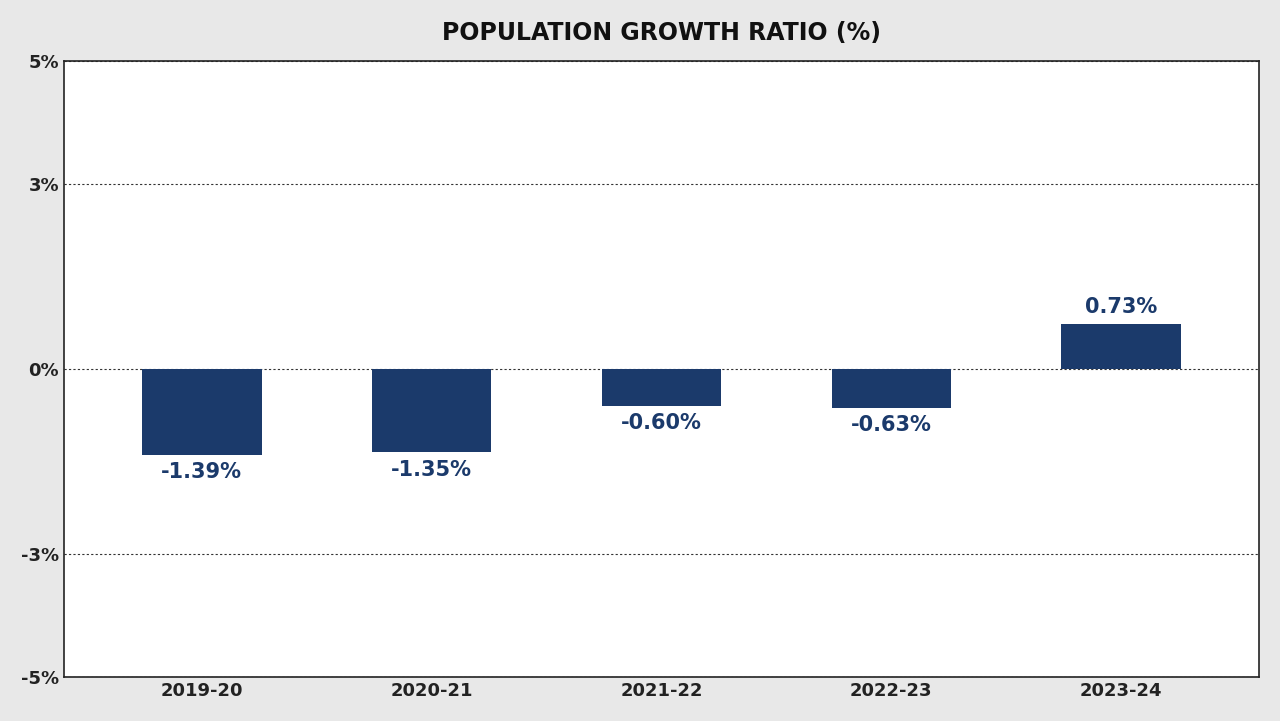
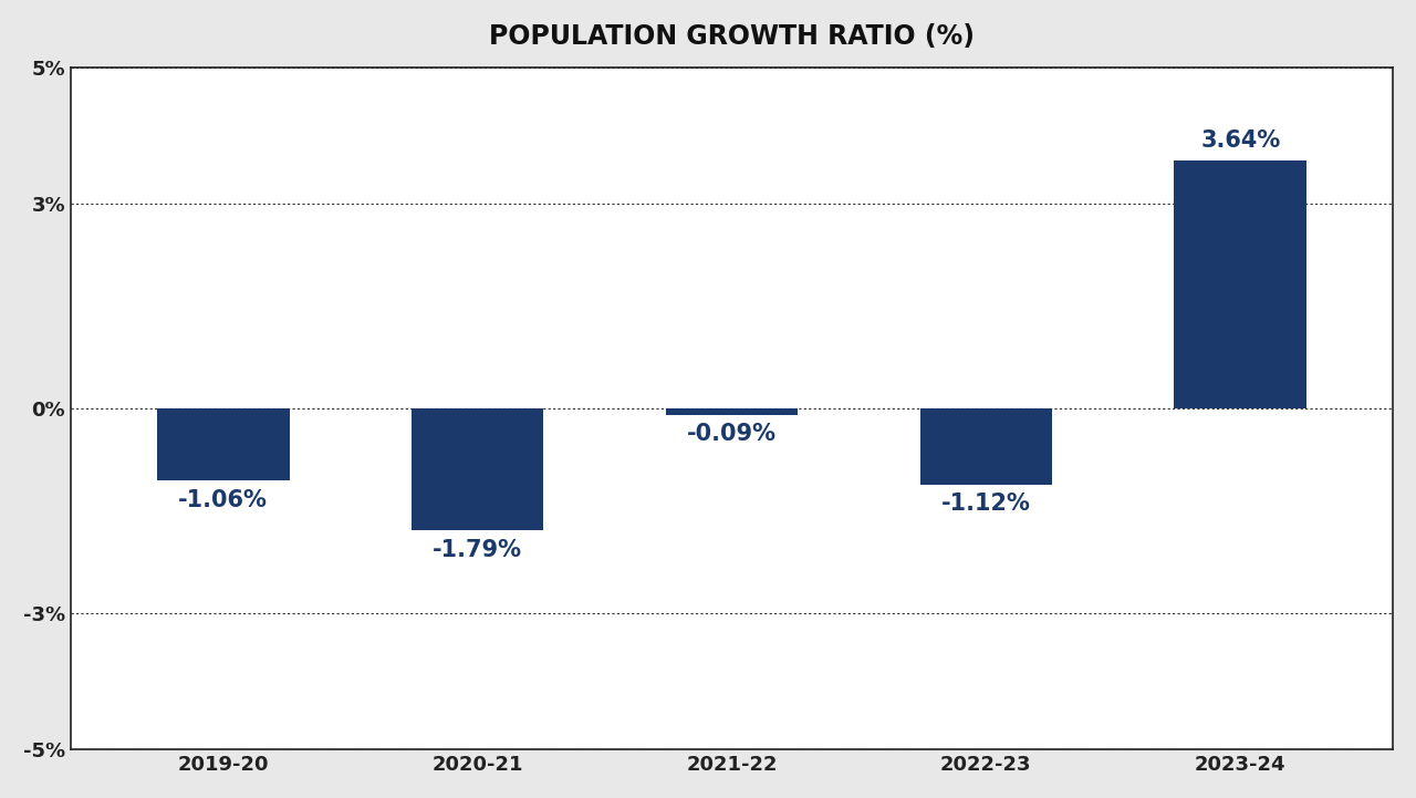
2019-20: -1.39% -> -1.06%
2020-21: -1.35% -> -1.79%
2021-22: -0.60% -> -0.09%
2022-23: -0.63% -> -1.12%
2023-24: 0.73% -> 3.64%
